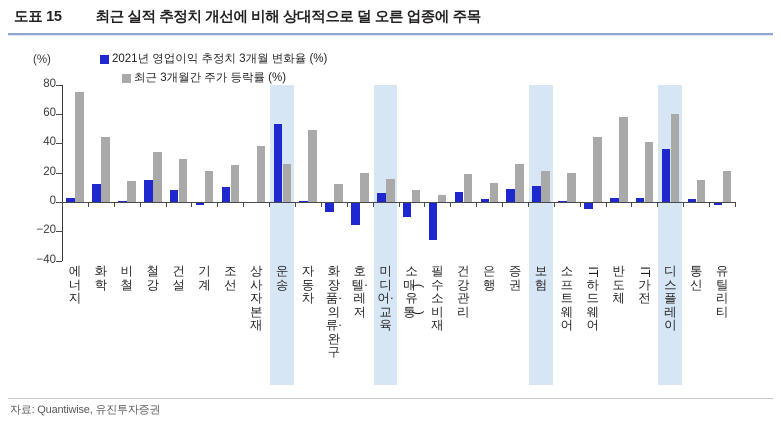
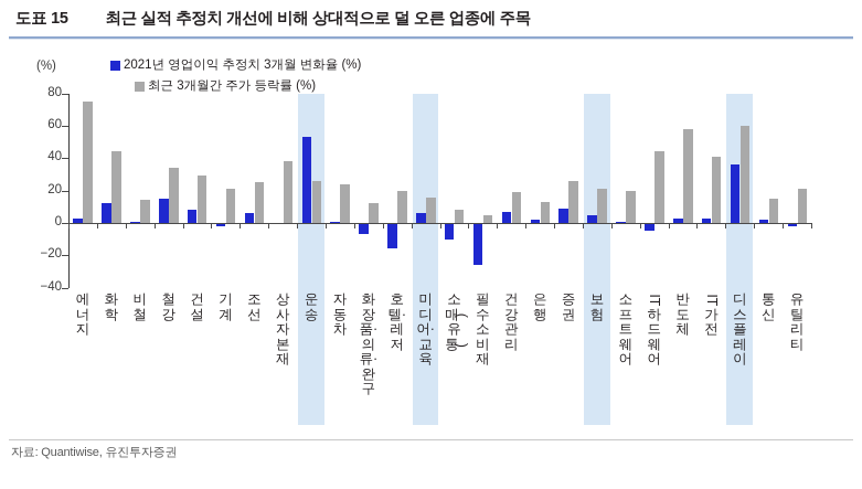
2021년 영업이익 추정치 3개월 변화율 (%)/조선: 10 -> 6
최근 3개월간 주가 등락률 (%)/자동차: 49 -> 24
2021년 영업이익 추정치 3개월 변화율 (%)/보험: 11 -> 5
